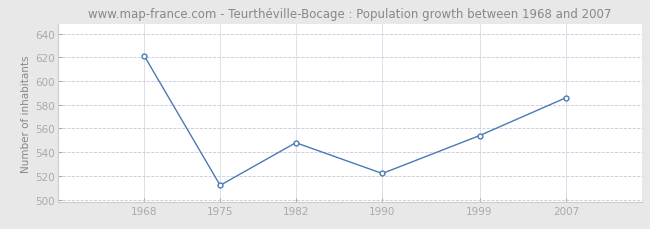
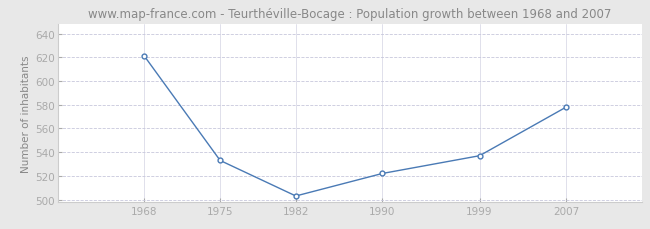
1975: 512 -> 533
1982: 548 -> 503
1999: 554 -> 537
2007: 586 -> 578
